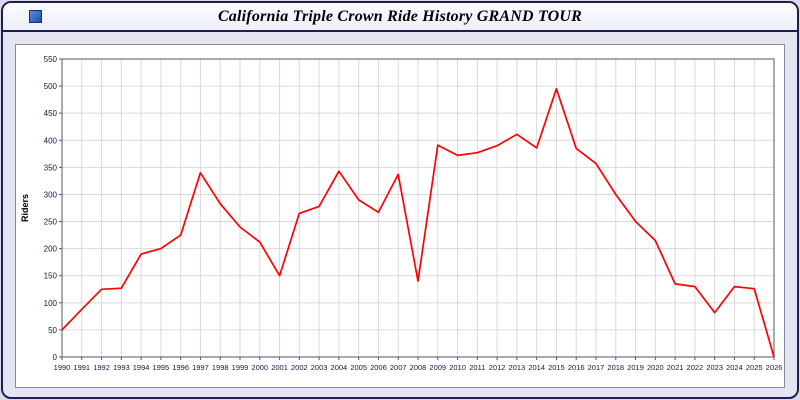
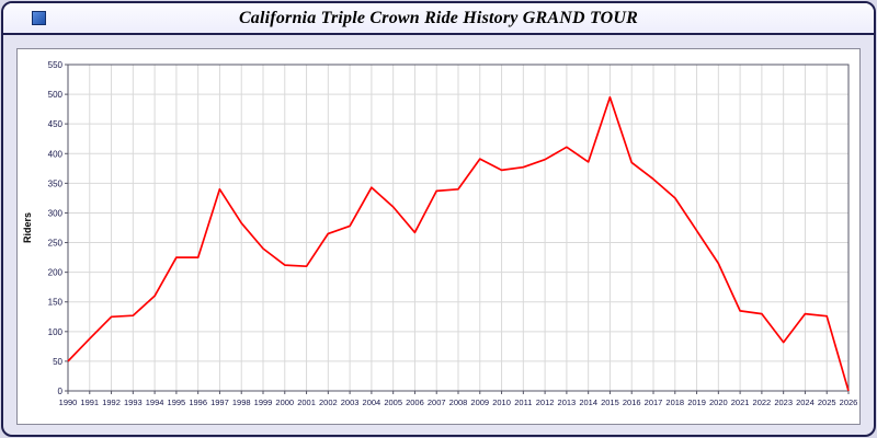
1994: 190 -> 160
1995: 200 -> 220
2001: 150 -> 210
2005: 290 -> 310
2008: 140 -> 340
2018: 300 -> 320
2019: 250 -> 270
